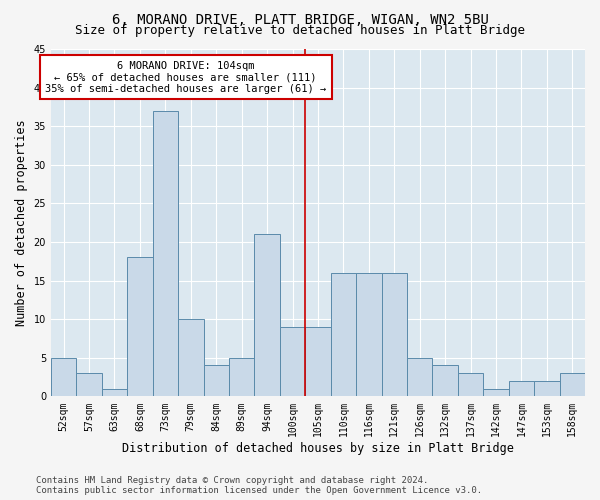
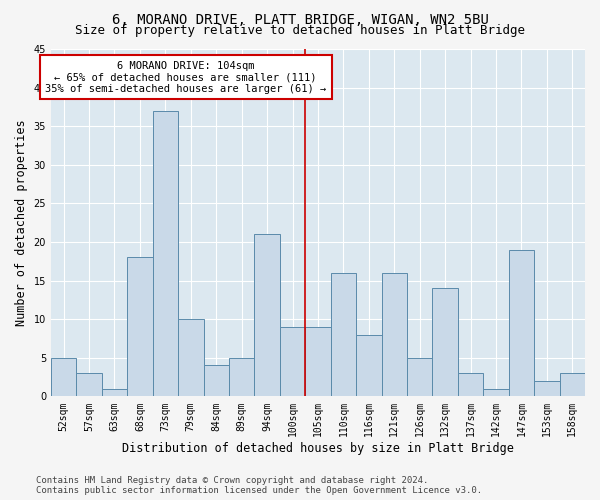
116sqm: 16 -> 8
132sqm: 4 -> 14
147sqm: 2 -> 19
